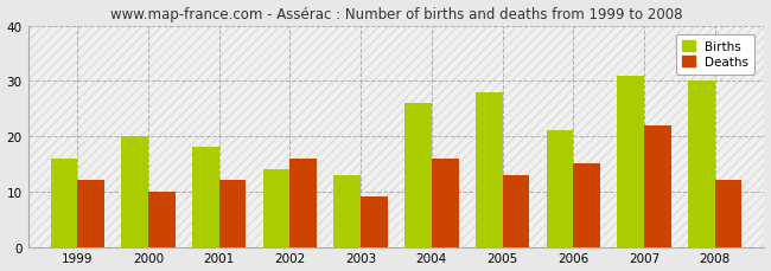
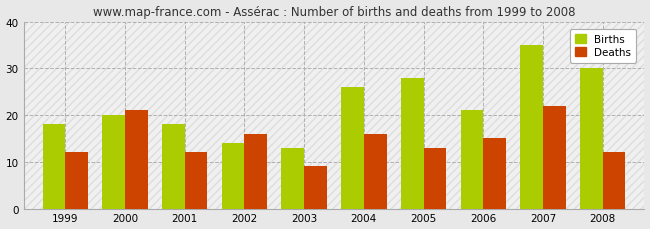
Births/1999: 16 -> 18
Deaths/2000: 10 -> 21
Births/2007: 31 -> 35
